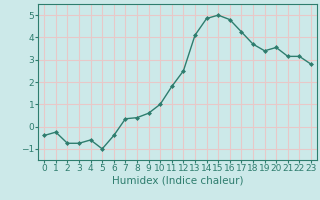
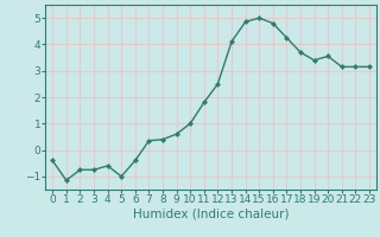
1: -0.25 -> -1.15
23: 2.80 -> 3.15
